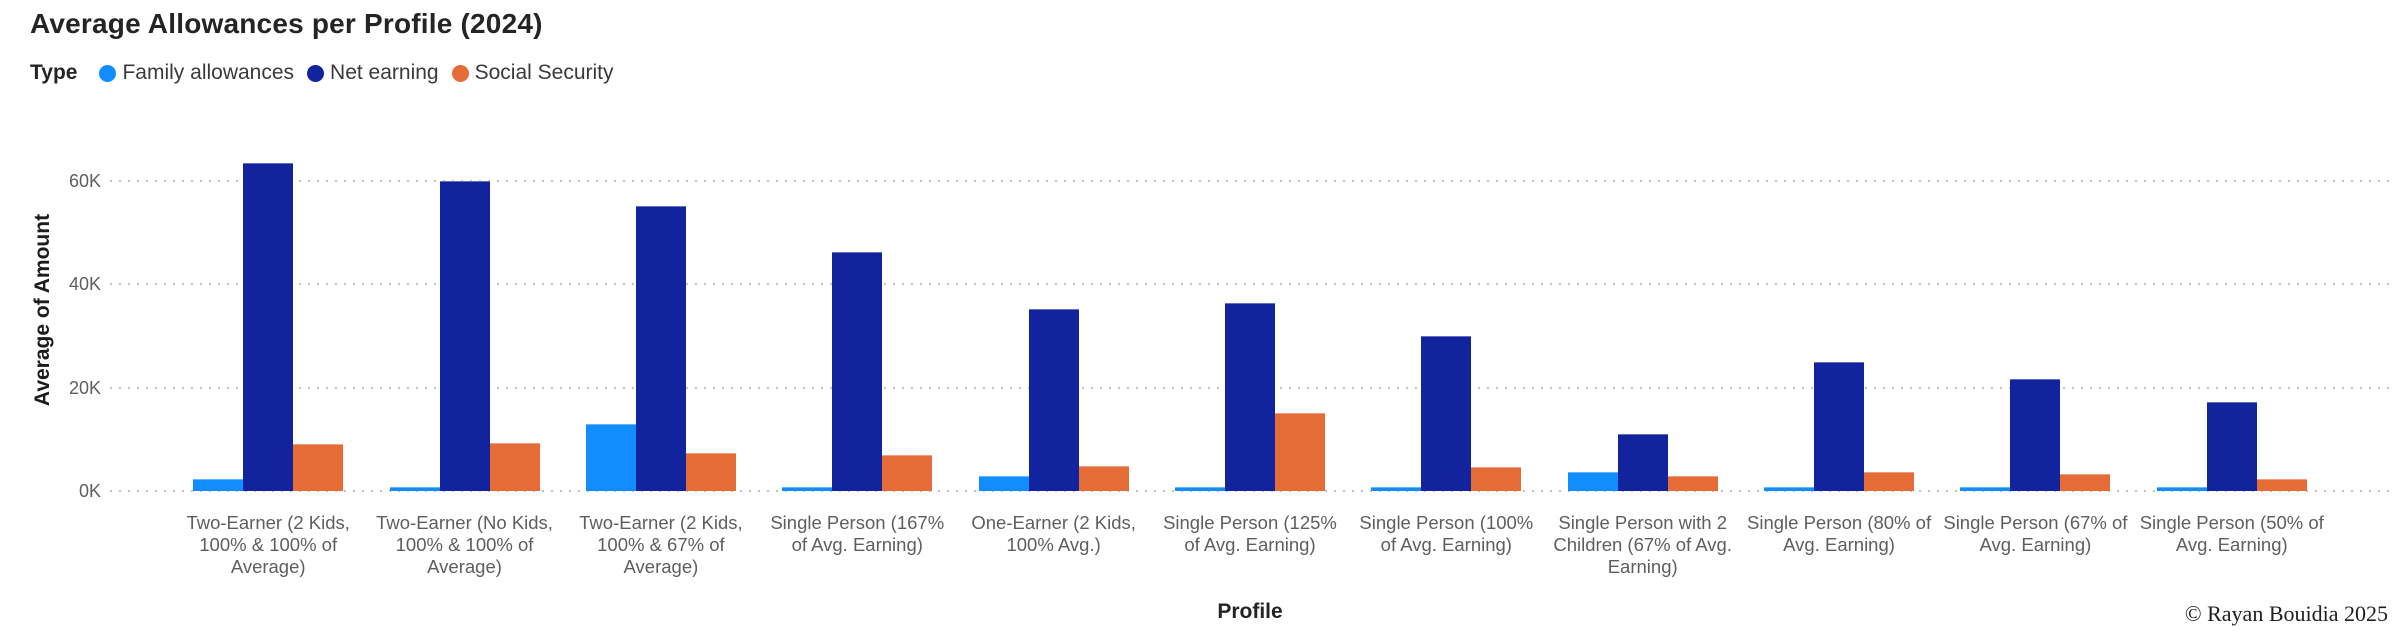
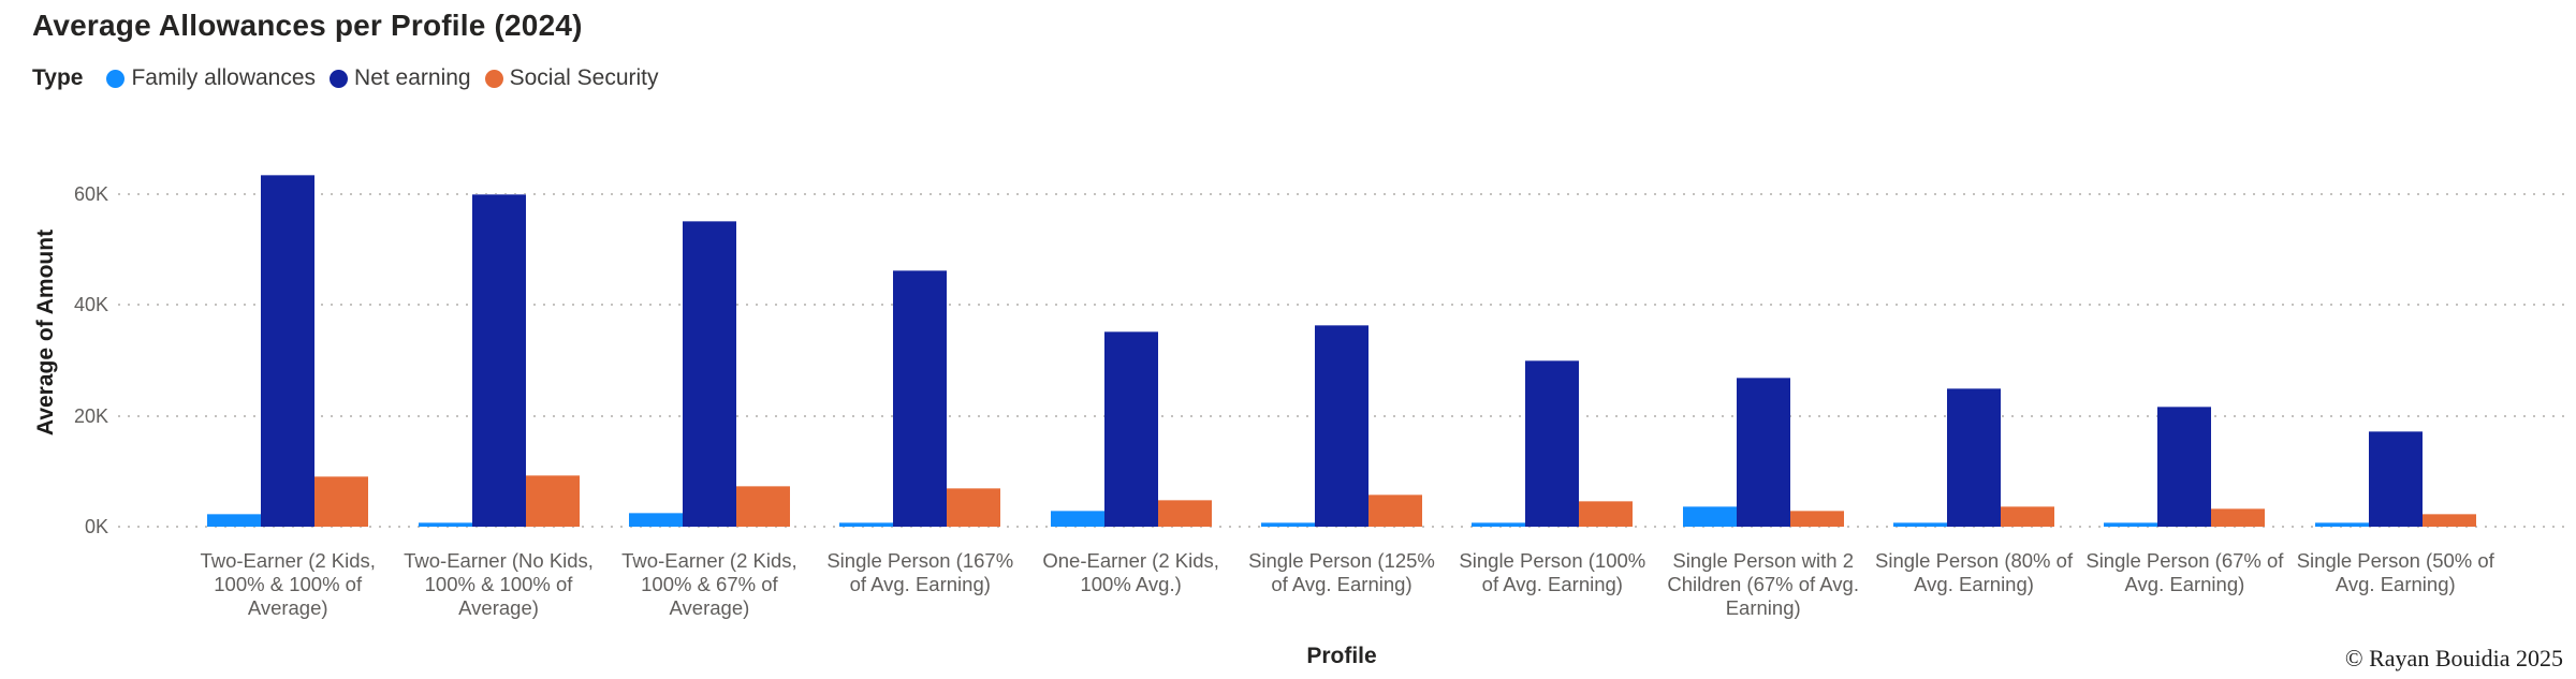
Family allowances/Two-Earner (2 Kids, 100% & 67% of Average): 13K -> 3K
Social Security/Single Person (125% of Avg. Earning): 15K -> 6K
Net earning/Single Person with 2 Children (67% of Avg. Earning): 11K -> 27K
